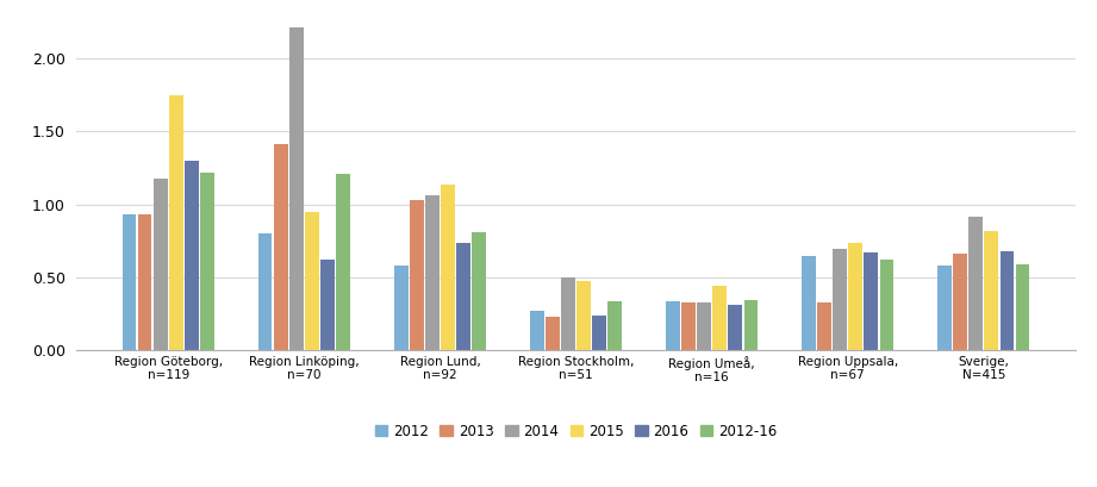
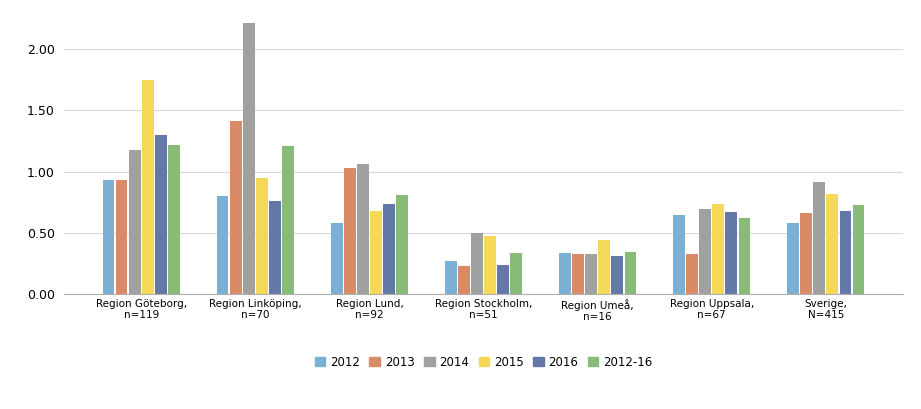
2016/Region Linköping, n=70: 0.62 -> 0.76
2015/Region Lund, n=92: 1.14 -> 0.68
2012-16/Sverige, N=415: 0.59 -> 0.73
